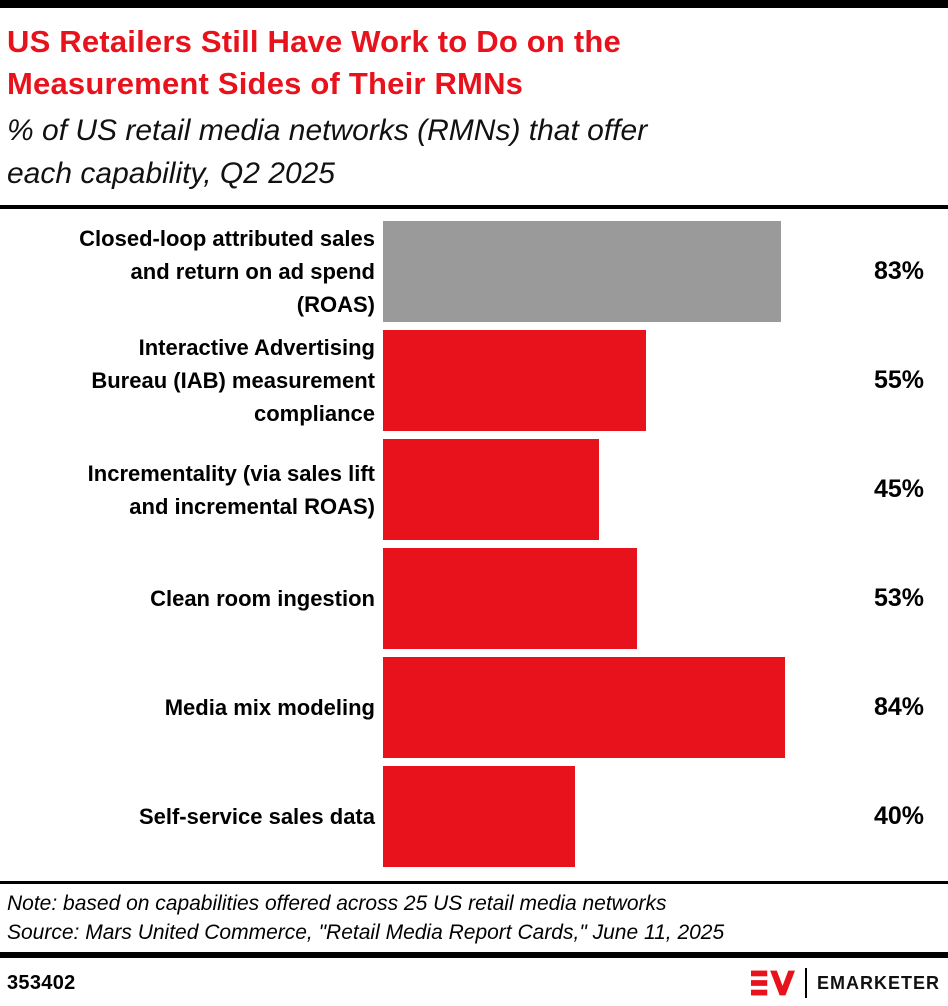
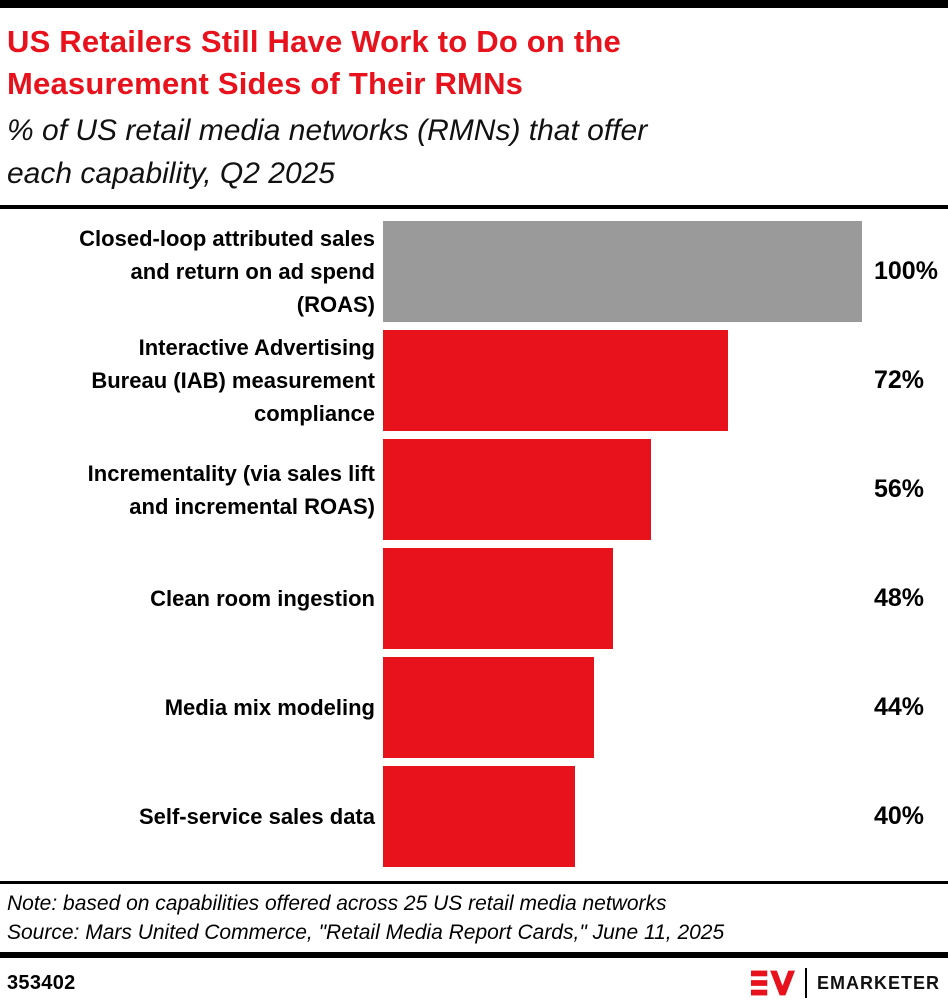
Closed-loop attributed sales and return on ad spend (ROAS): 83% -> 100%
Interactive Advertising Bureau (IAB) measurement compliance: 55% -> 72%
Incrementality (via sales lift and incremental ROAS): 45% -> 56%
Clean room ingestion: 53% -> 48%
Media mix modeling: 84% -> 44%
